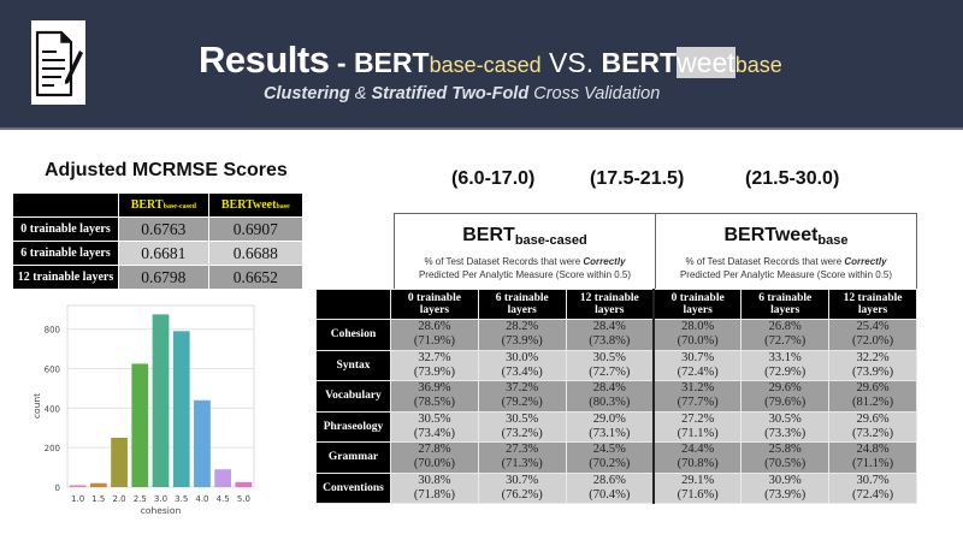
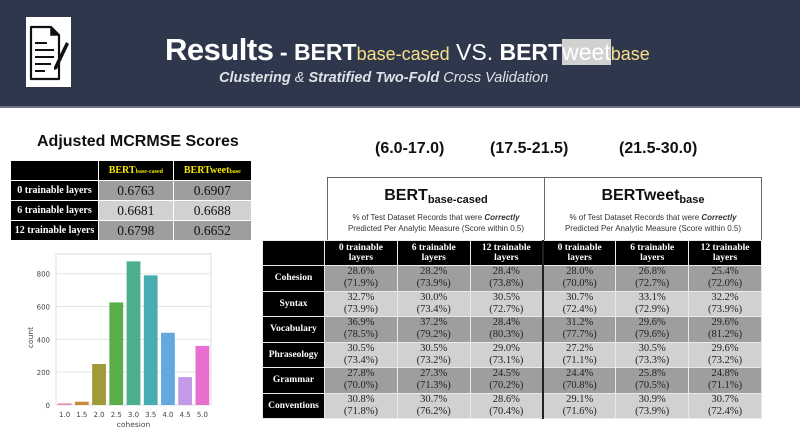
4.5: 90 -> 170
5.0: 20 -> 360
